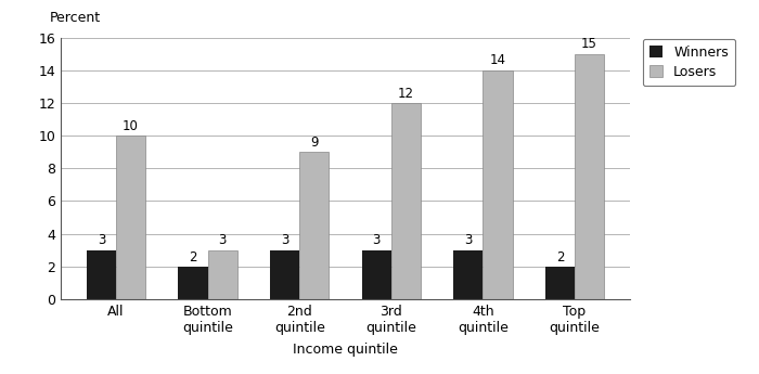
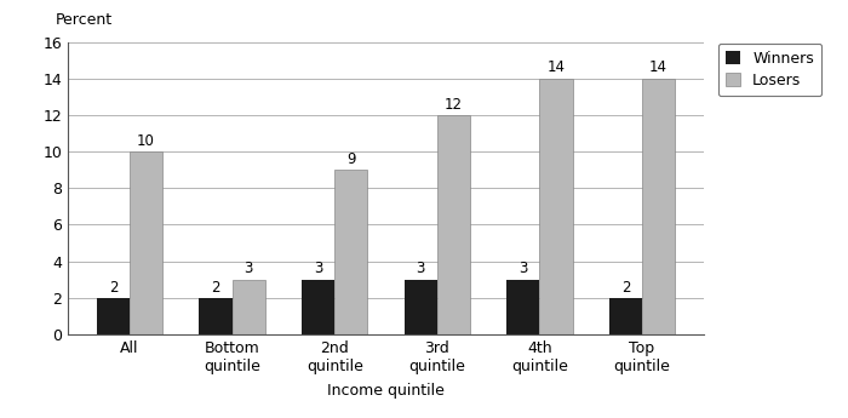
Winners/All: 3 -> 2
Losers/Top quintile: 15 -> 14
